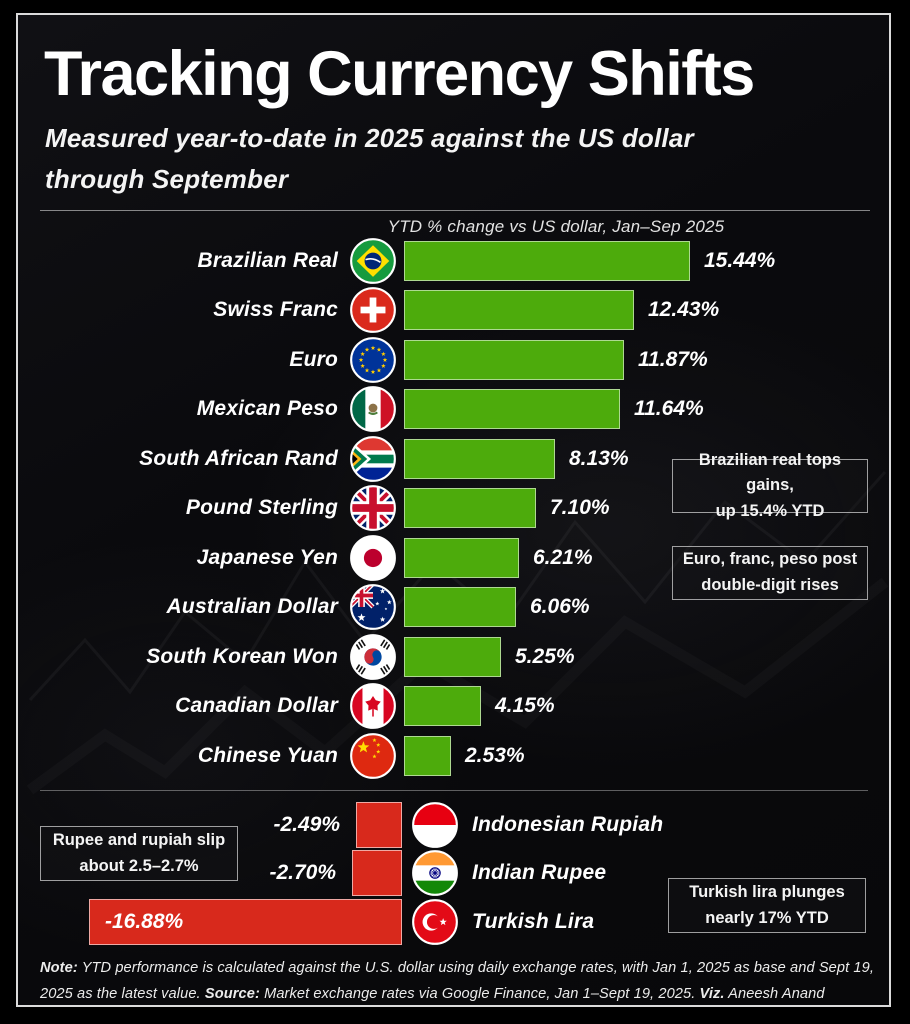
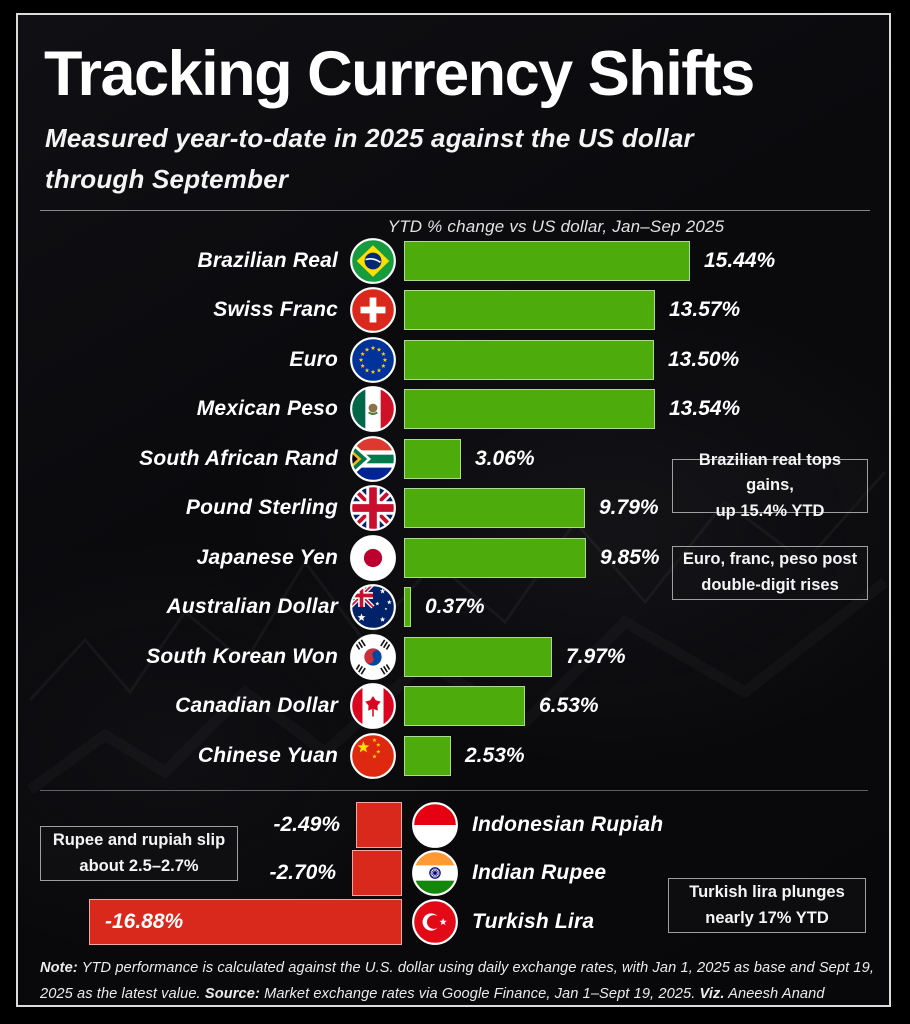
Swiss Franc: 12.43% -> 13.57%
Euro: 11.87% -> 13.50%
Mexican Peso: 11.64% -> 13.54%
South African Rand: 8.13% -> 3.06%
Pound Sterling: 7.10% -> 9.79%
Japanese Yen: 6.21% -> 9.85%
Australian Dollar: 6.06% -> 0.37%
South Korean Won: 5.25% -> 7.97%
Canadian Dollar: 4.15% -> 6.53%
